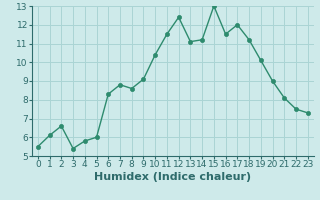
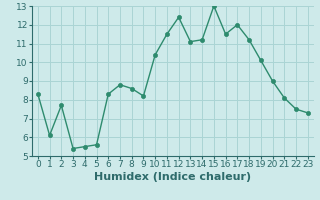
0: 5.5 -> 8.3
2: 6.6 -> 7.7
4: 5.8 -> 5.5
5: 6.0 -> 5.6
9: 9.1 -> 8.2
